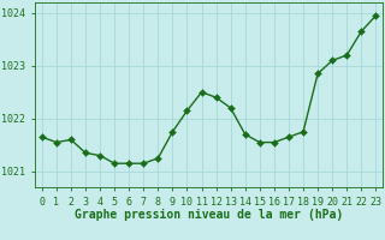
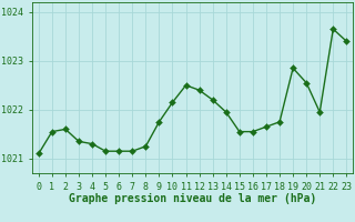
0: 1021.65 -> 1021.10
14: 1021.70 -> 1021.95
20: 1023.10 -> 1022.55
21: 1023.20 -> 1021.95
23: 1023.95 -> 1023.40
